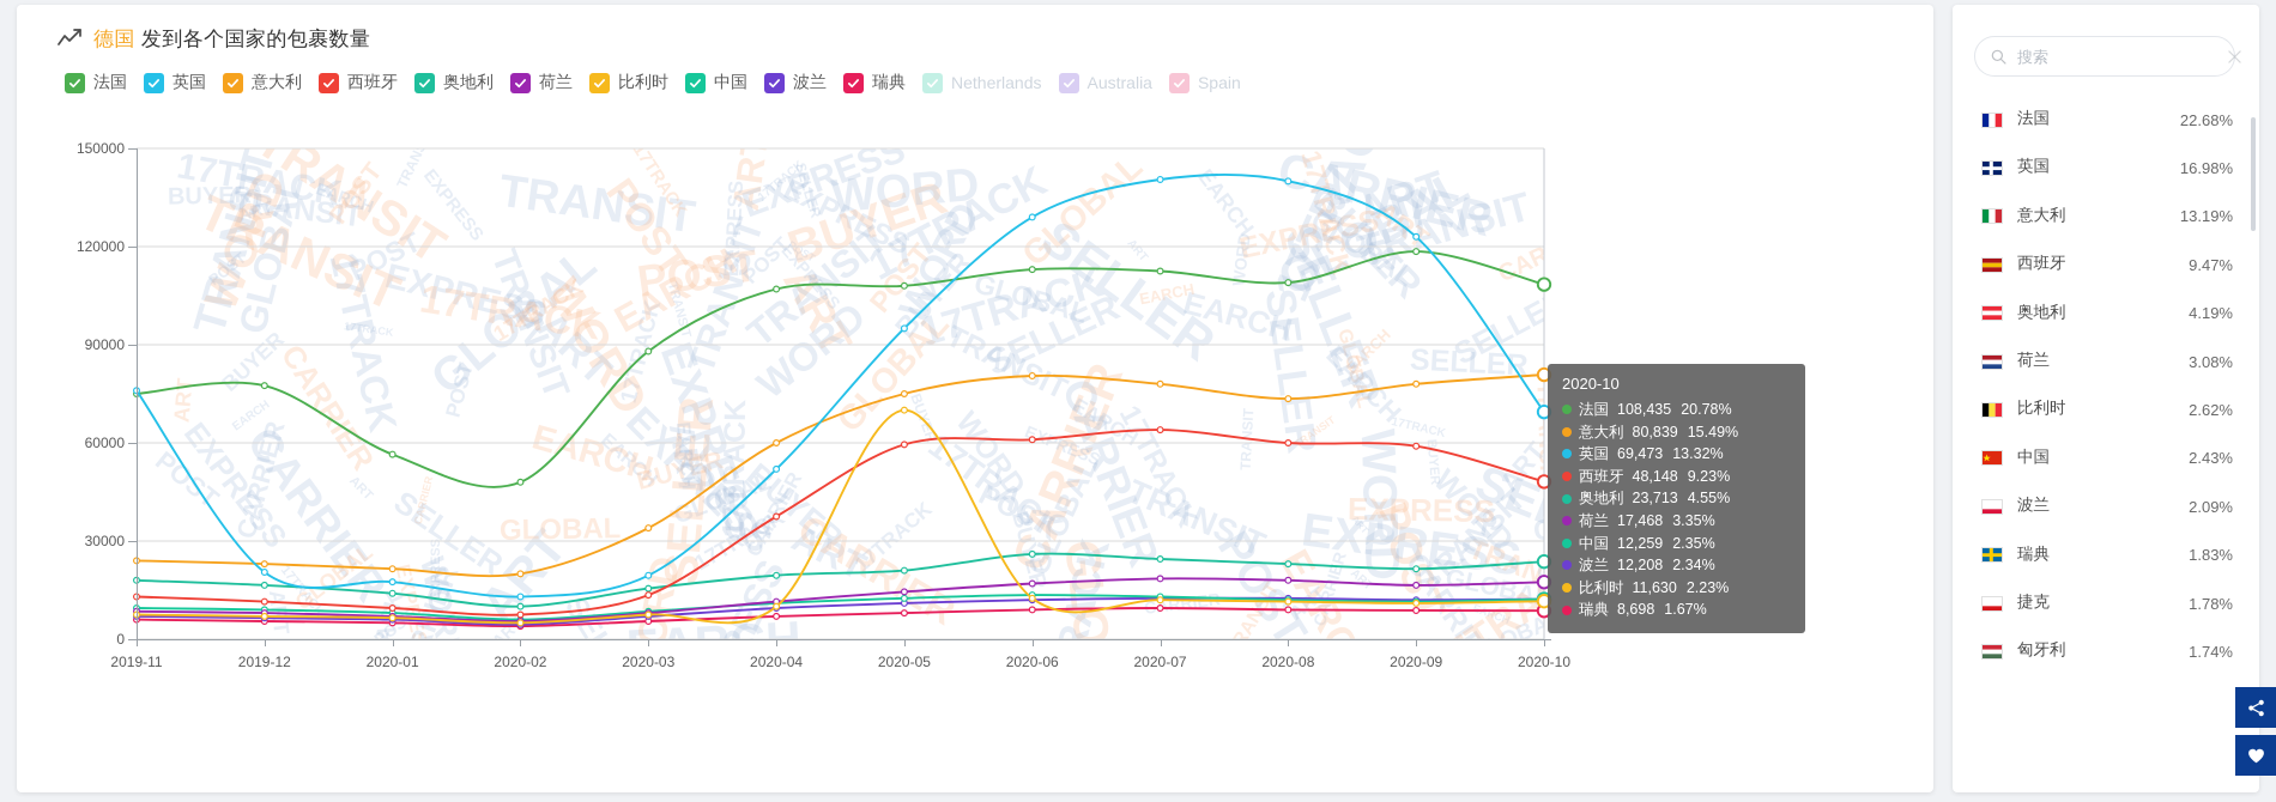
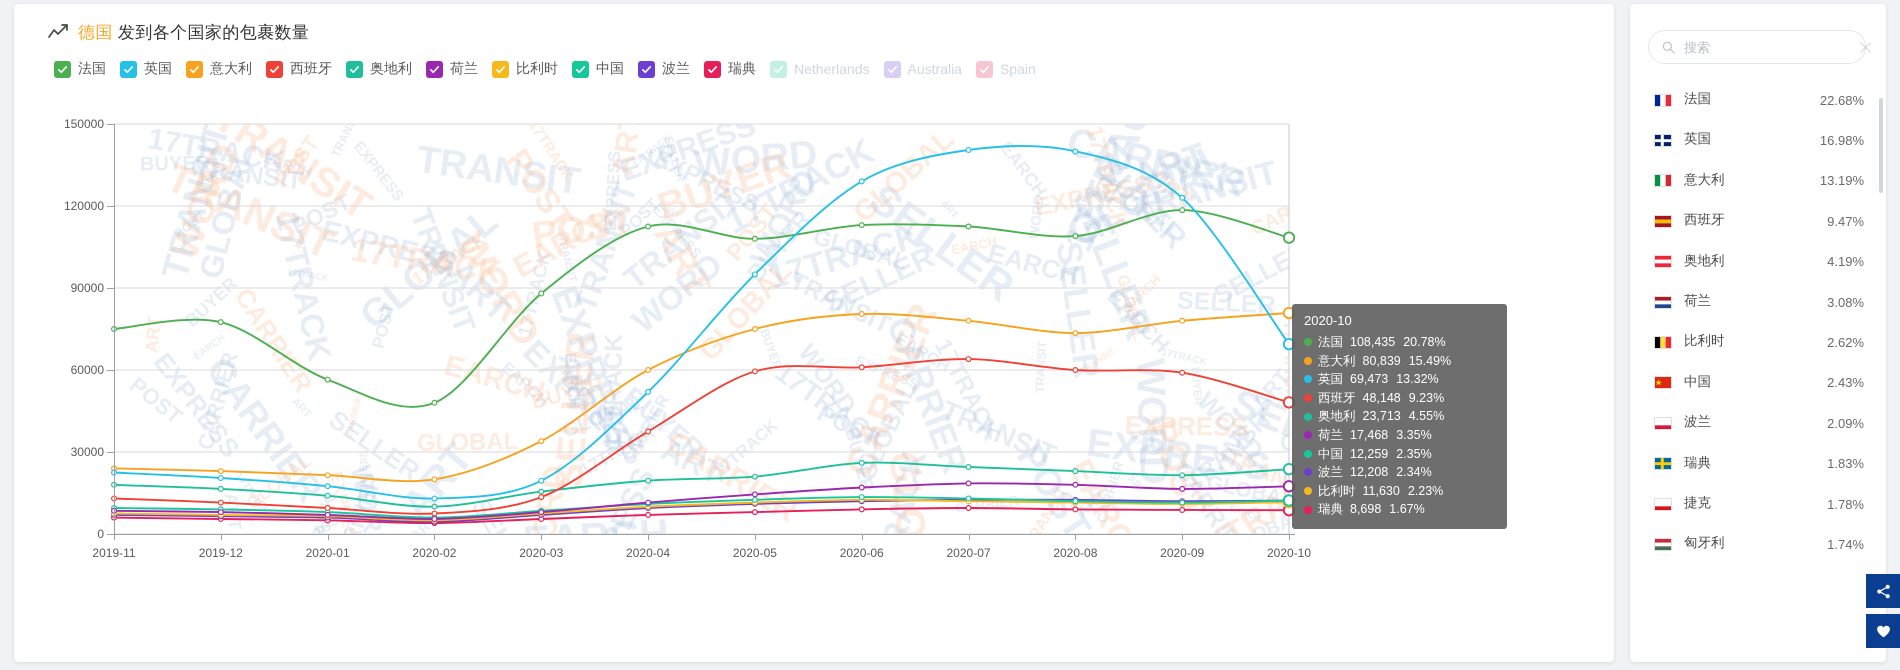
英国/2019-11: 76000 -> 22000
法国/2020-04: 107000 -> 112000
比利时/2020-05: 70000 -> 12000
